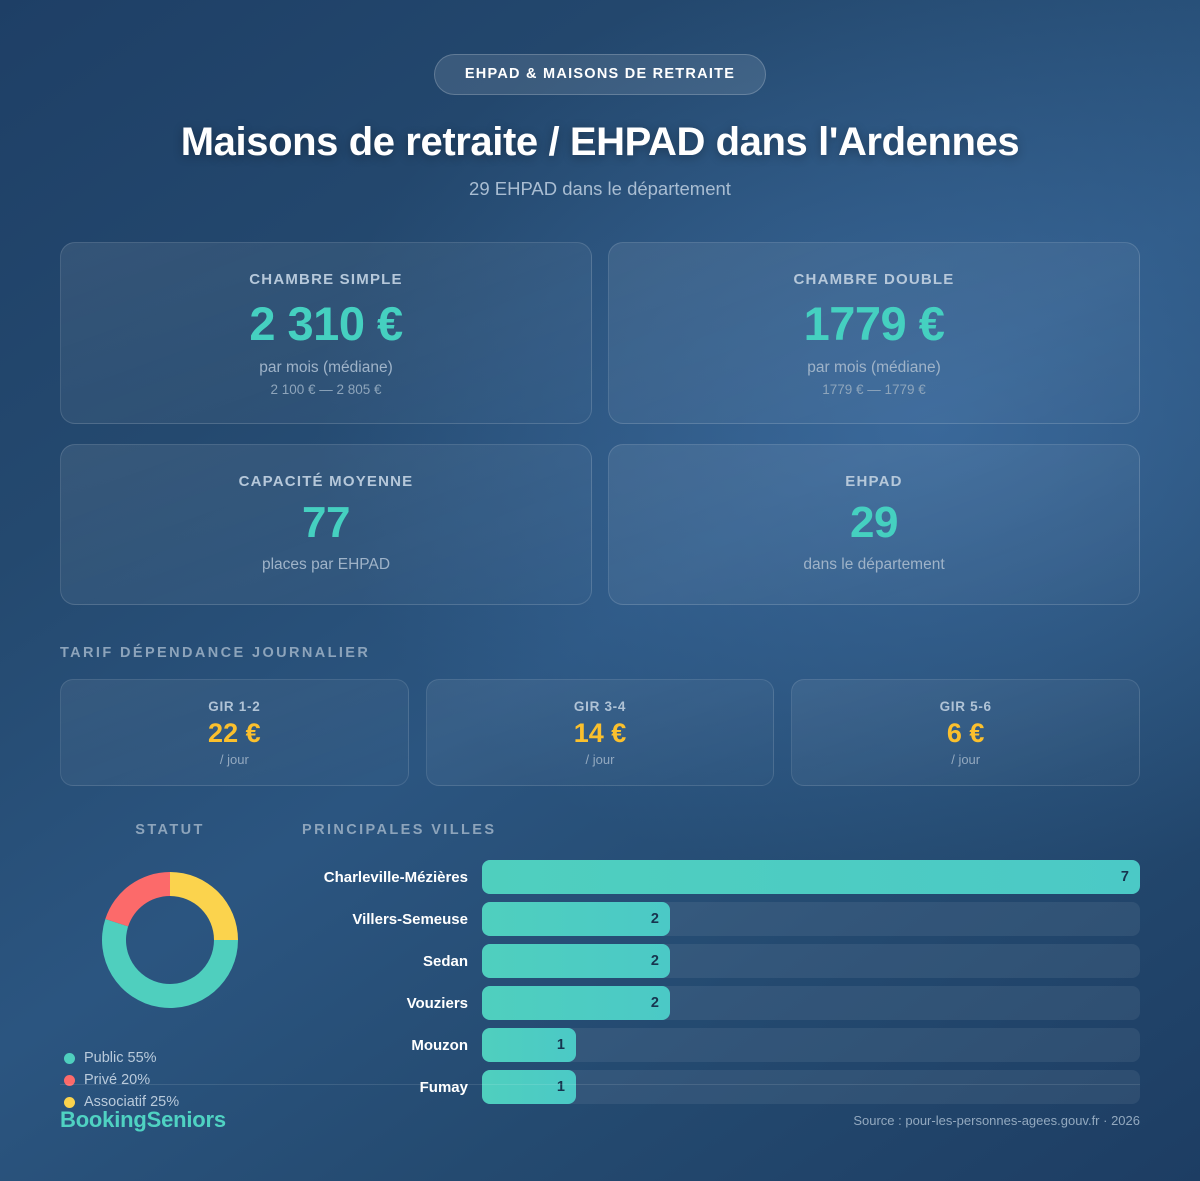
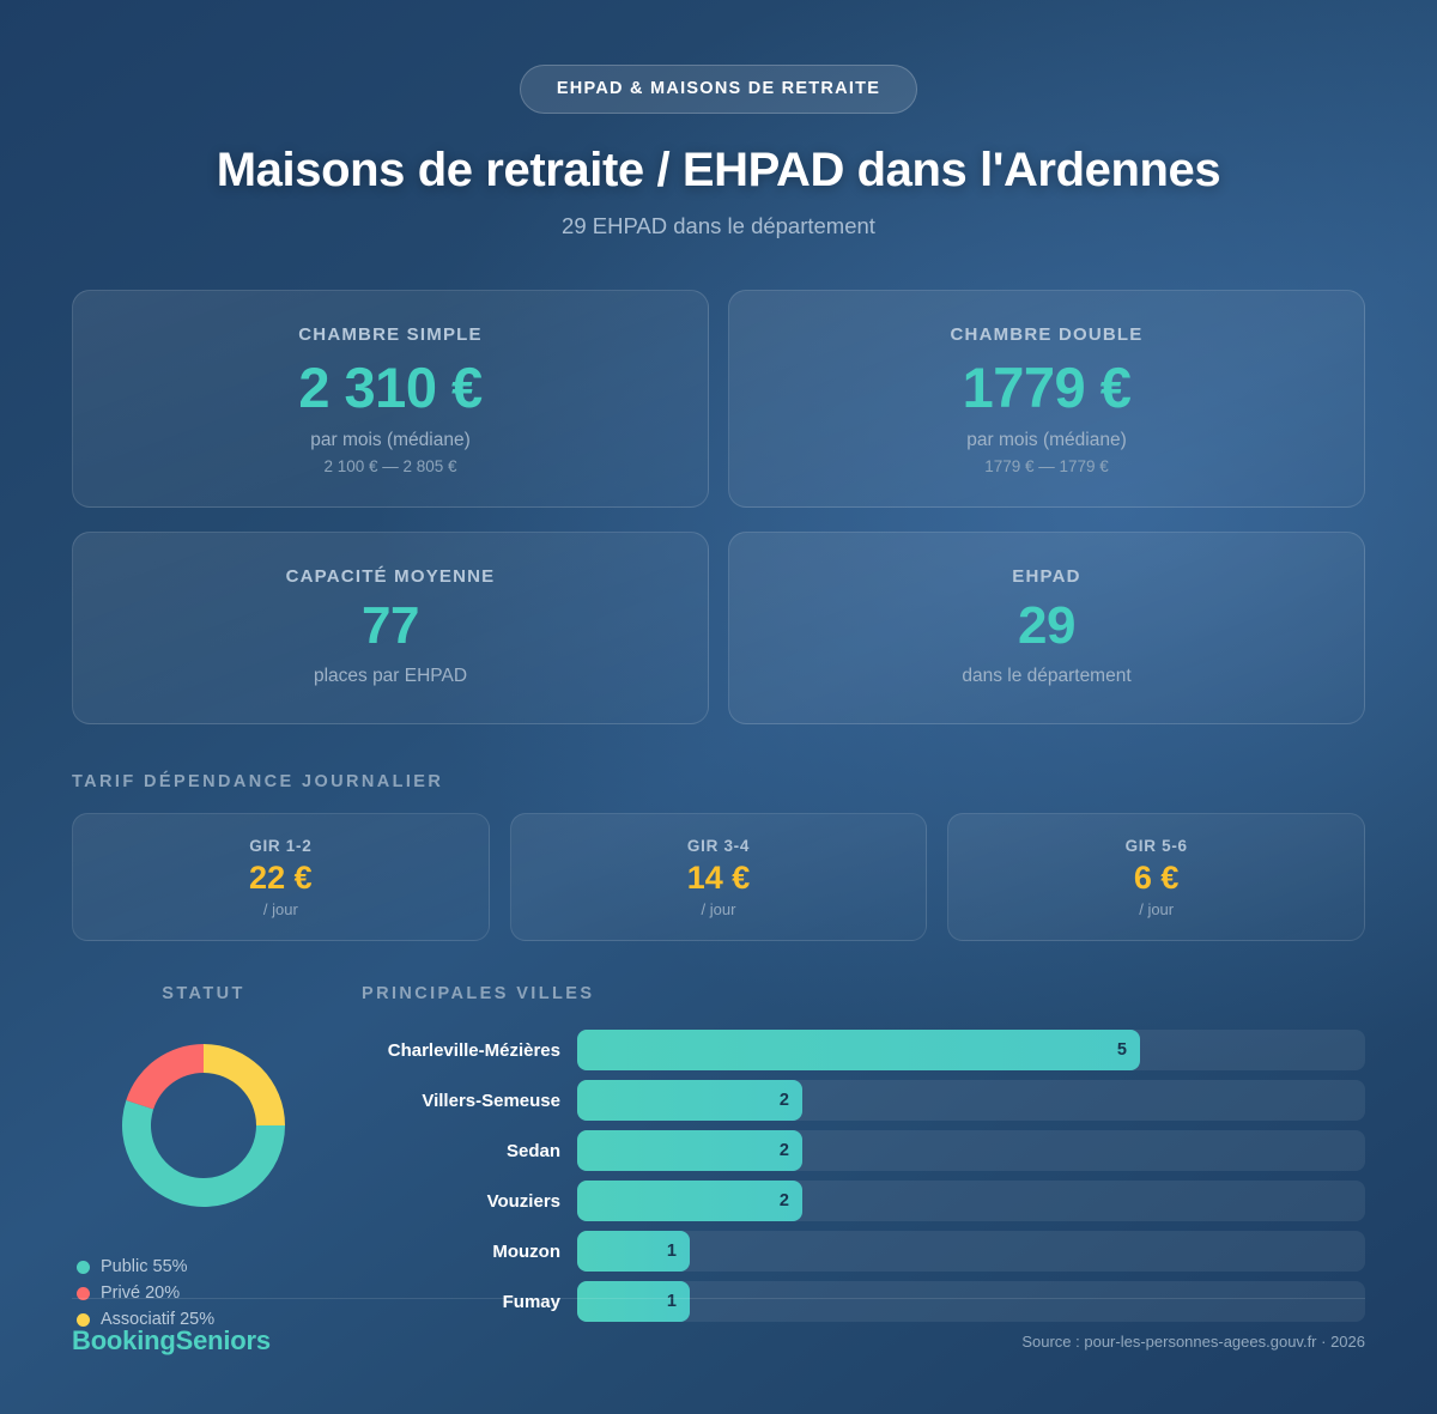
PRINCIPALES VILLES/Charleville-Mézières: 7 -> 5
